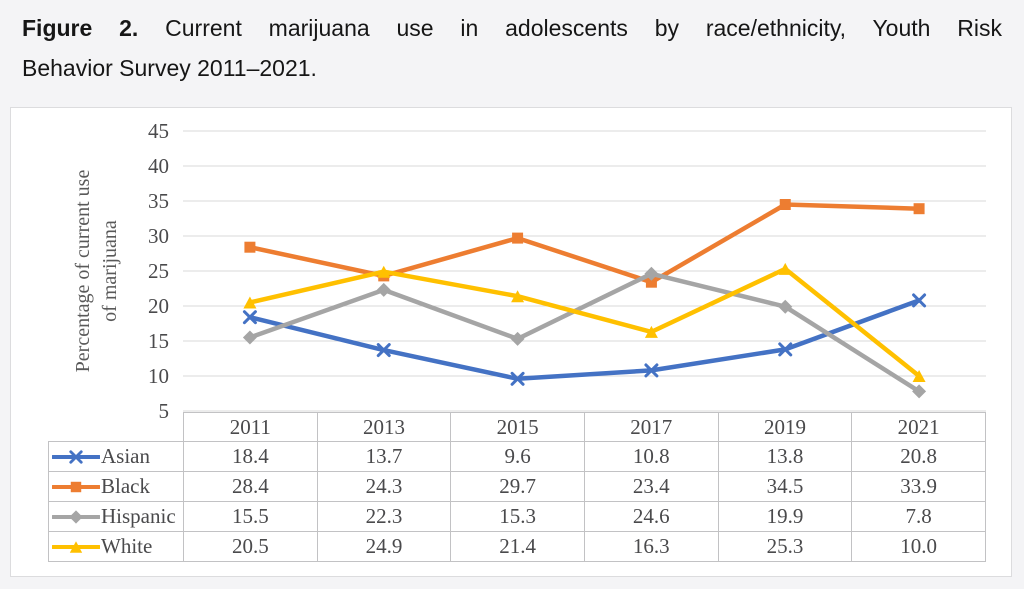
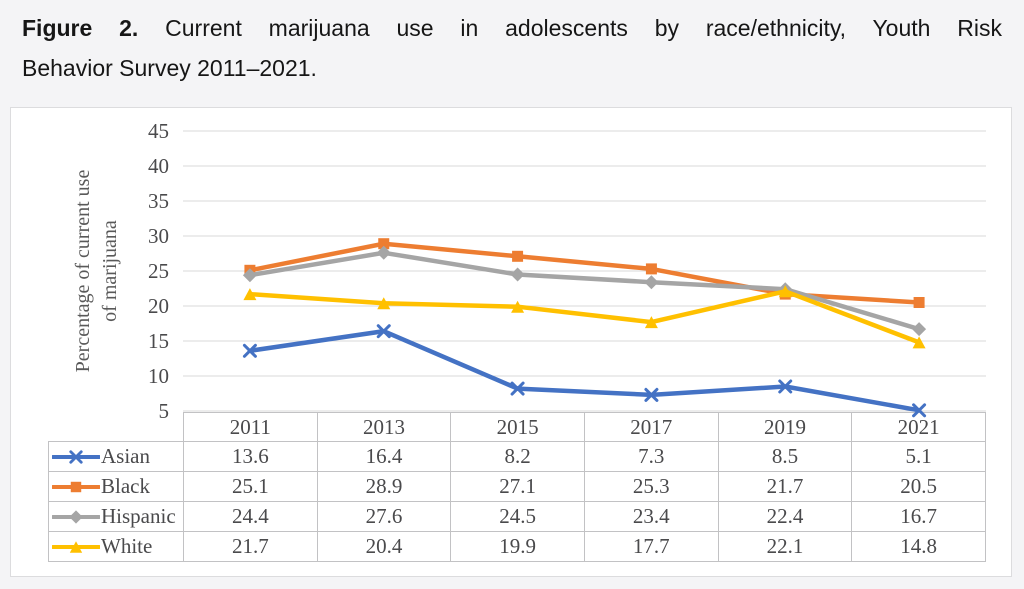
Asian/2011: 18.4 -> 13.6
Black/2011: 28.4 -> 25.1
Hispanic/2011: 15.5 -> 24.4
White/2011: 20.5 -> 21.7
Asian/2013: 13.7 -> 16.4
Black/2013: 24.3 -> 28.9
Hispanic/2013: 22.3 -> 27.6
White/2013: 24.9 -> 20.4
Asian/2015: 9.6 -> 8.2
Black/2015: 29.7 -> 27.1
Hispanic/2015: 15.3 -> 24.5
White/2015: 21.4 -> 19.9
Asian/2017: 10.8 -> 7.3
Black/2017: 23.4 -> 25.3
Hispanic/2017: 24.6 -> 23.4
White/2017: 16.3 -> 17.7
Asian/2019: 13.8 -> 8.5
Black/2019: 34.5 -> 21.7
Hispanic/2019: 19.9 -> 22.4
White/2019: 25.3 -> 22.1
Asian/2021: 20.8 -> 5.1
Black/2021: 33.9 -> 20.5
Hispanic/2021: 7.8 -> 16.7
White/2021: 10.0 -> 14.8
